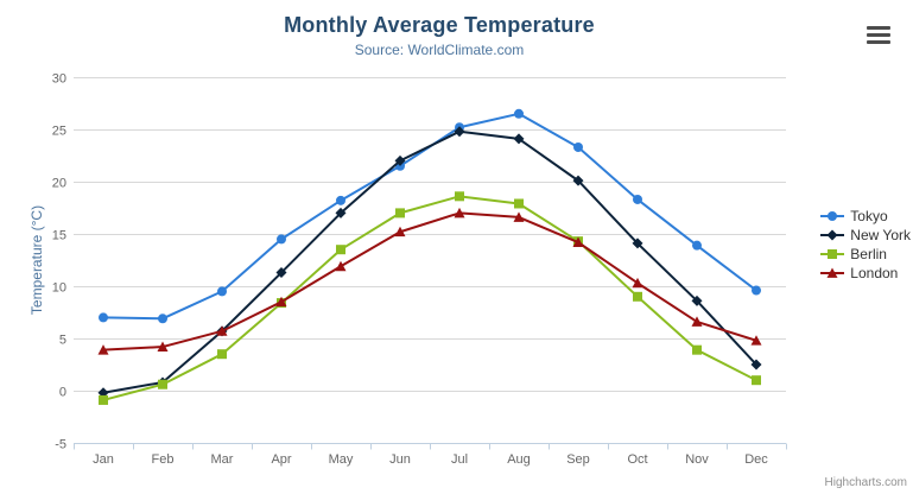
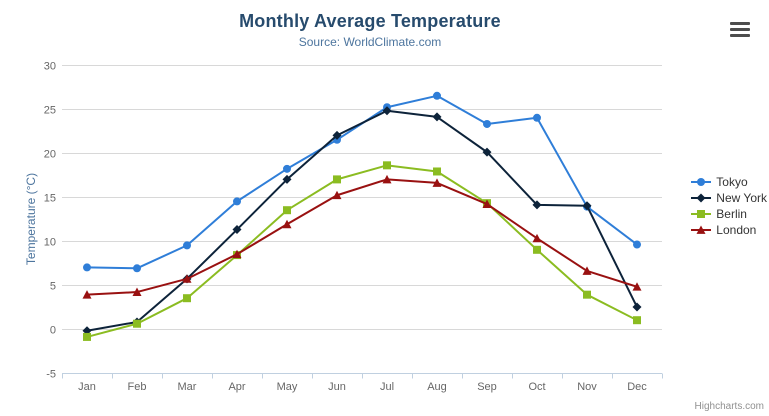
Tokyo/Oct: 18 -> 24
New York/Nov: 9 -> 14
